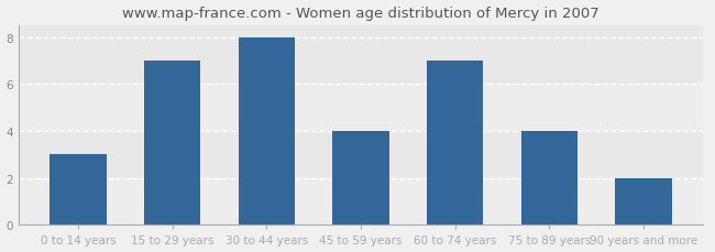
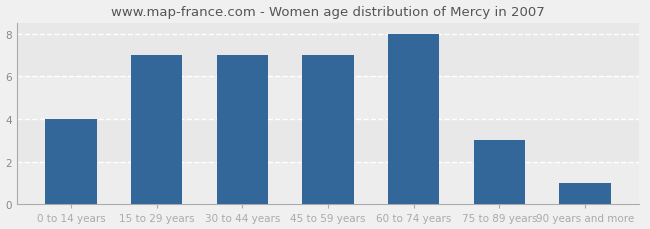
0 to 14 years: 3 -> 4
30 to 44 years: 8 -> 7
45 to 59 years: 4 -> 7
60 to 74 years: 7 -> 8
75 to 89 years: 4 -> 3
90 years and more: 2 -> 1
